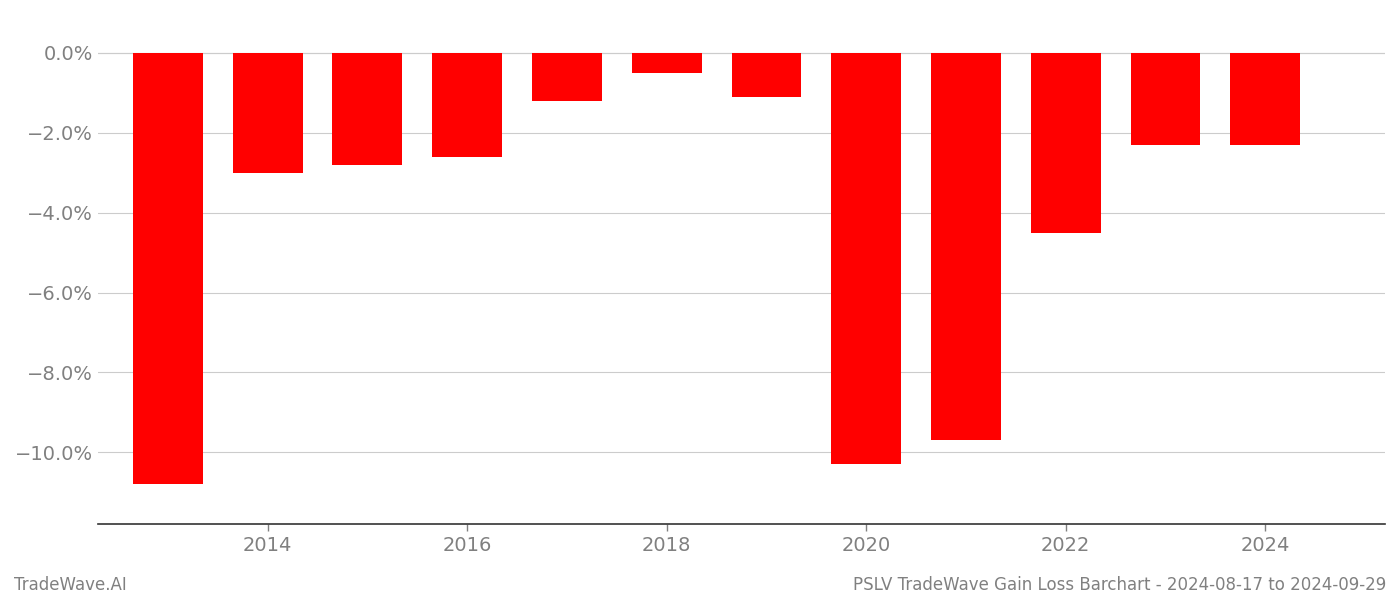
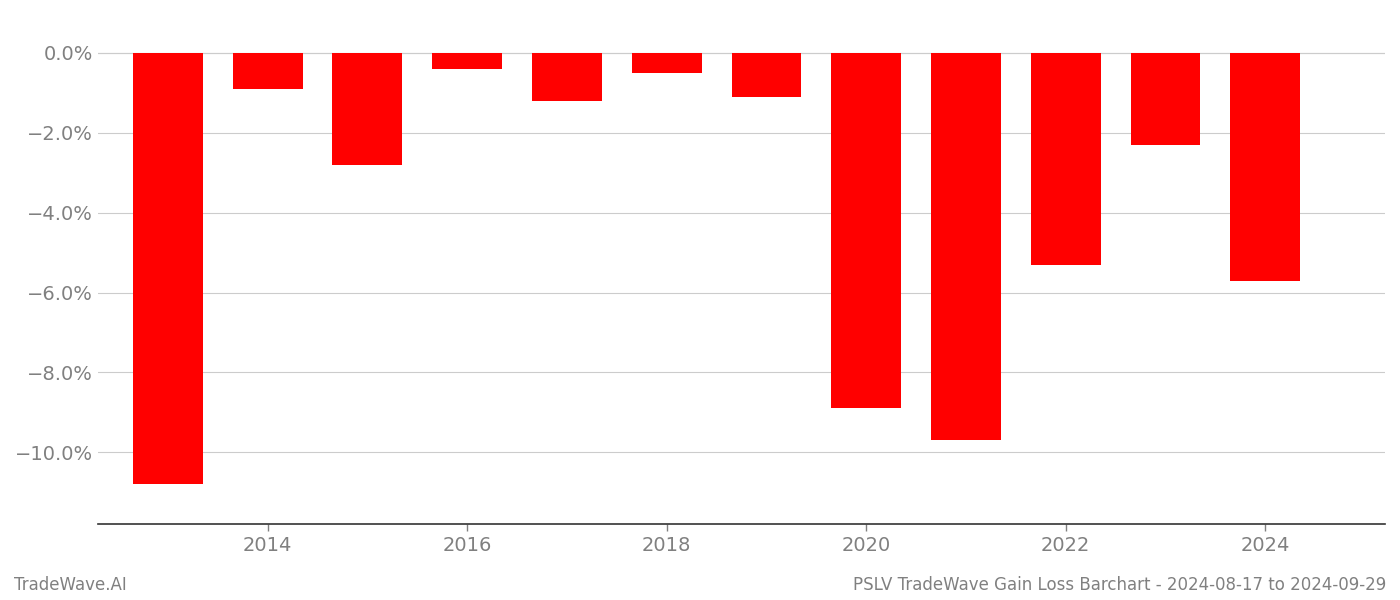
2014: -3.0% -> -0.9%
2016: -2.6% -> -0.4%
2020: -10.3% -> -8.9%
2022: -4.5% -> -5.3%
2024: -2.3% -> -5.7%
